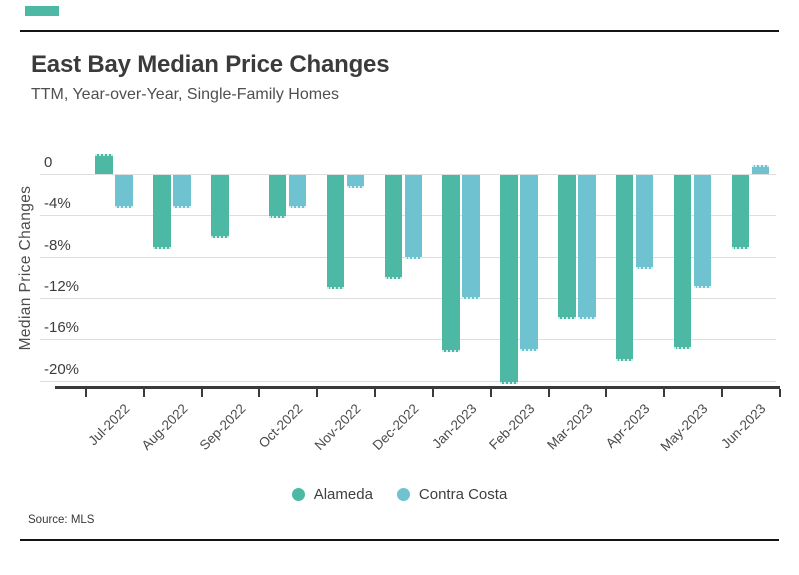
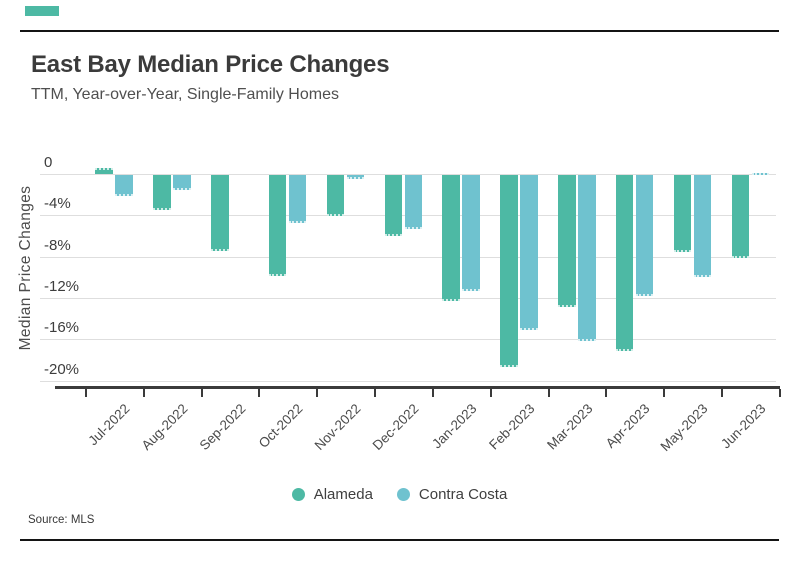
Alameda/Jul-2022: 1.9 -> 0.6
Contra Costa/Jul-2022: -3.2 -> -2.1
Alameda/Aug-2022: -7.2 -> -3.4
Contra Costa/Aug-2022: -3.2 -> -1.5
Alameda/Sep-2022: -6.1 -> -7.4
Alameda/Oct-2022: -4.2 -> -9.8
Contra Costa/Oct-2022: -3.2 -> -4.7
Alameda/Nov-2022: -11.1 -> -4.0
Contra Costa/Nov-2022: -1.3 -> -0.4
Alameda/Dec-2022: -10.1 -> -6.0
Contra Costa/Dec-2022: -8.2 -> -5.3
Alameda/Jan-2023: -17.2 -> -12.2
Contra Costa/Jan-2023: -12.1 -> -11.3
Alameda/Feb-2023: -20.3 -> -18.6
Contra Costa/Feb-2023: -17.1 -> -15.1
Alameda/Mar-2023: -14.0 -> -12.8
Contra Costa/Mar-2023: -14.0 -> -16.1
Alameda/Apr-2023: -18.1 -> -17.1
Contra Costa/Apr-2023: -9.1 -> -11.8
Alameda/May-2023: -16.9 -> -7.5
Contra Costa/May-2023: -11.0 -> -9.9
Alameda/Jun-2023: -7.2 -> -8.1
Contra Costa/Jun-2023: 0.9 -> 0.1
